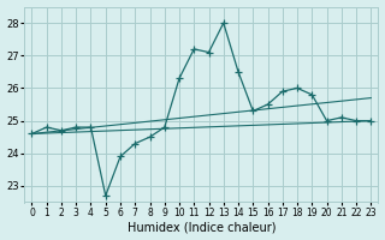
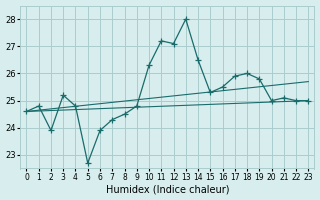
2: 24.7 -> 23.9
3: 24.8 -> 25.2
